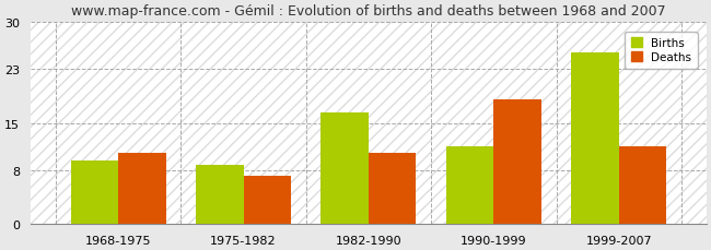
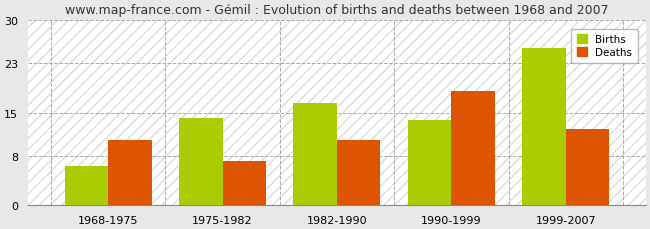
Births/1968-1975: 9.5 -> 6.4
Births/1975-1982: 8.7 -> 14.2
Births/1990-1999: 11.5 -> 13.8
Deaths/1999-2007: 11.5 -> 12.4
